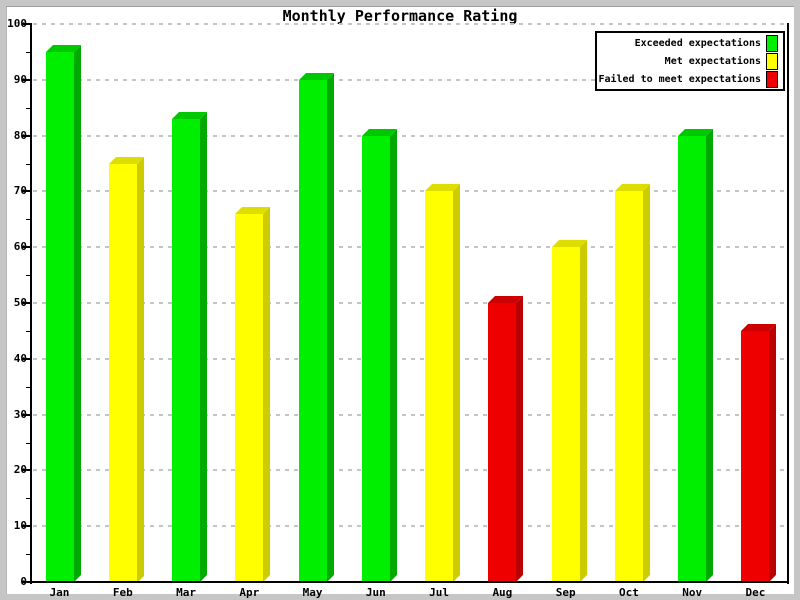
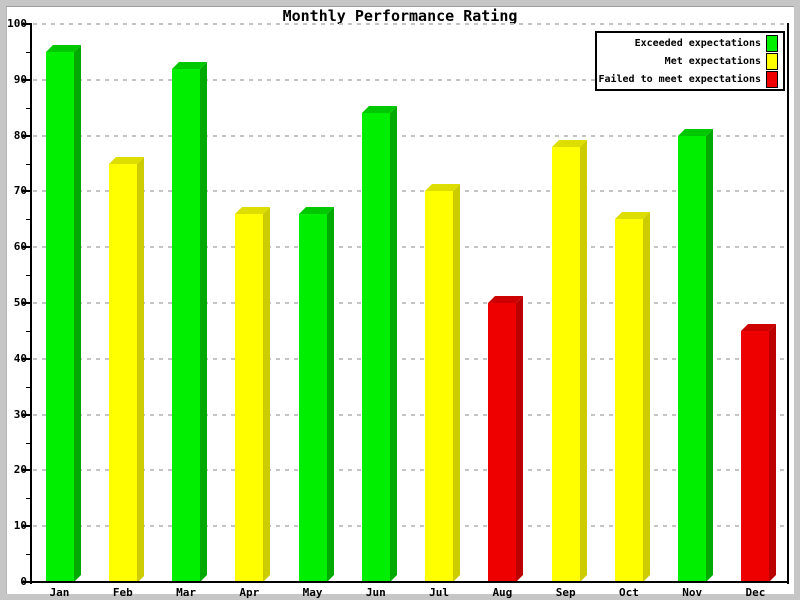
Mar: 83 -> 92
May: 90 -> 66
Jun: 80 -> 84
Sep: 60 -> 78
Oct: 70 -> 65
